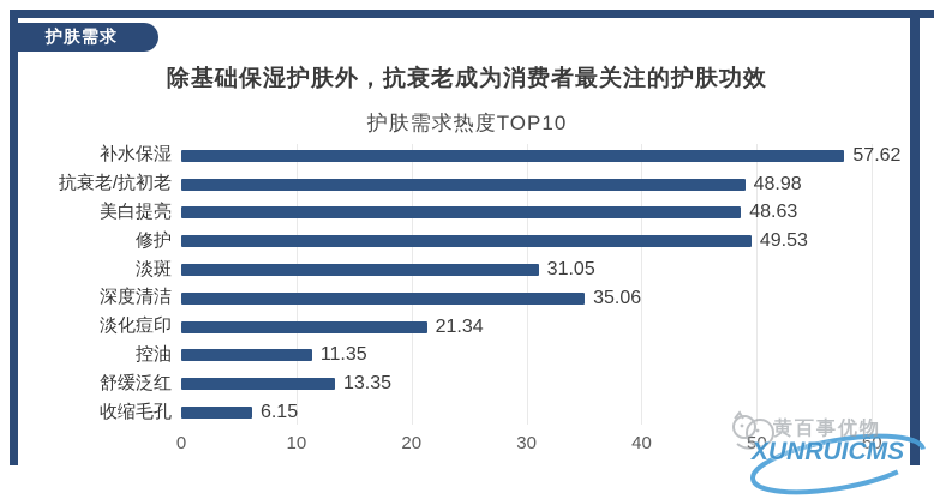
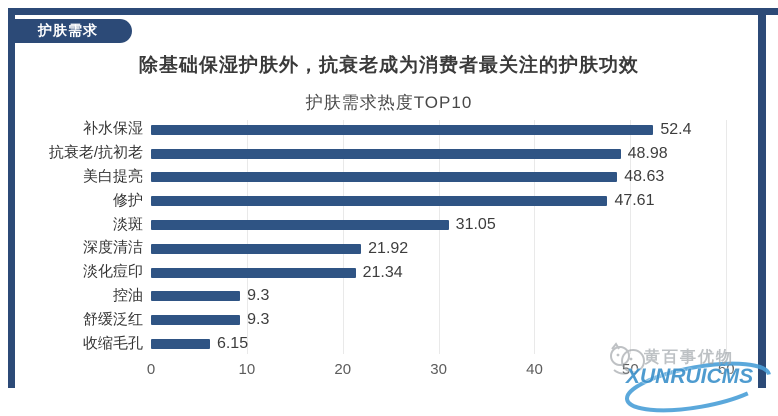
补水保湿: 57.62 -> 52.4
修护: 49.53 -> 47.61
深度清洁: 35.06 -> 21.92
控油: 11.35 -> 9.3
舒缓泛红: 13.35 -> 9.3
